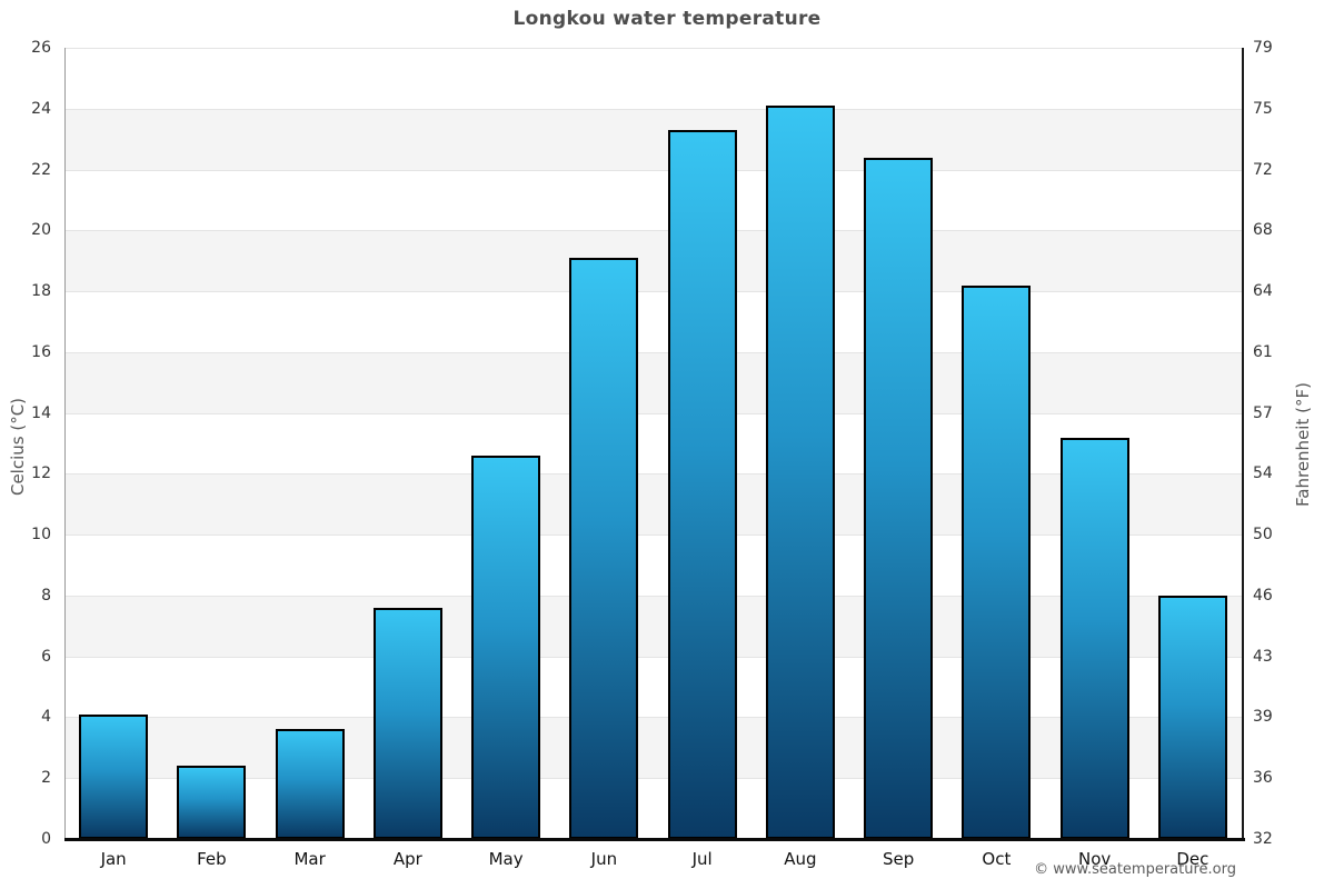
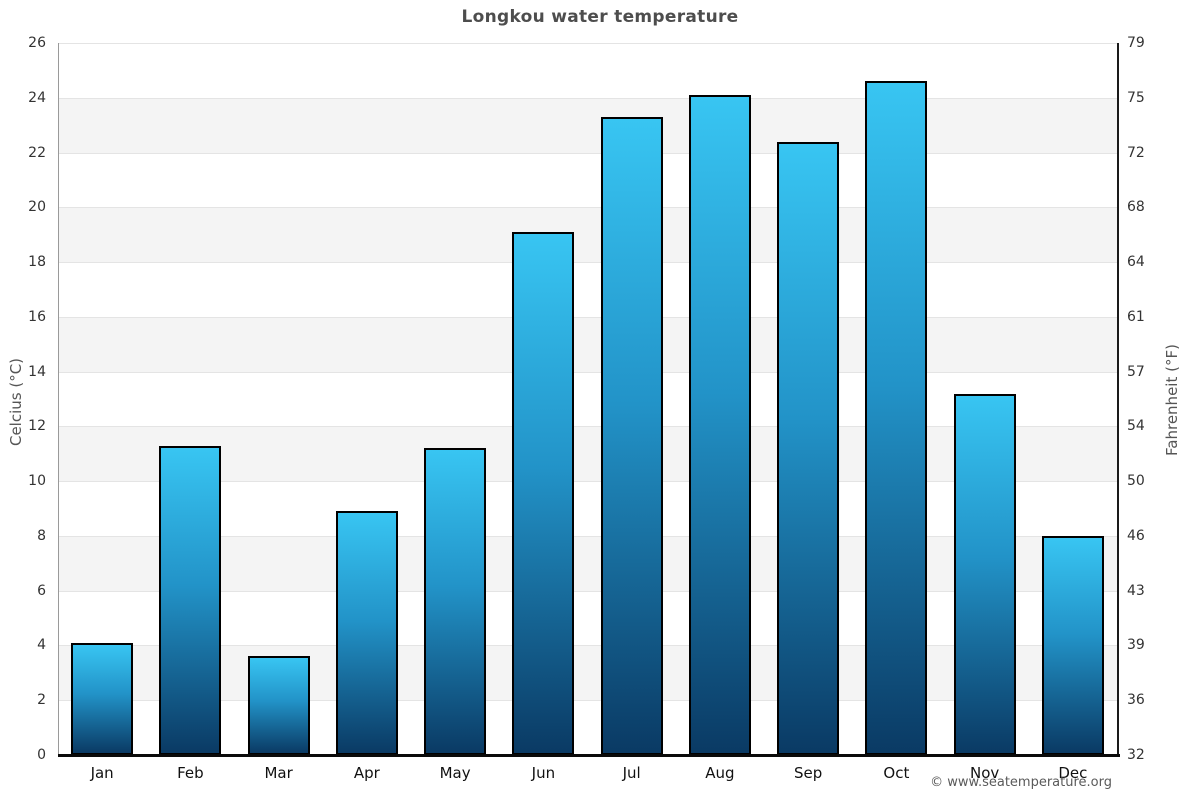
Feb: 2.4 -> 11.3
Apr: 7.6 -> 8.9
May: 12.6 -> 11.2
Oct: 18.2 -> 24.6
